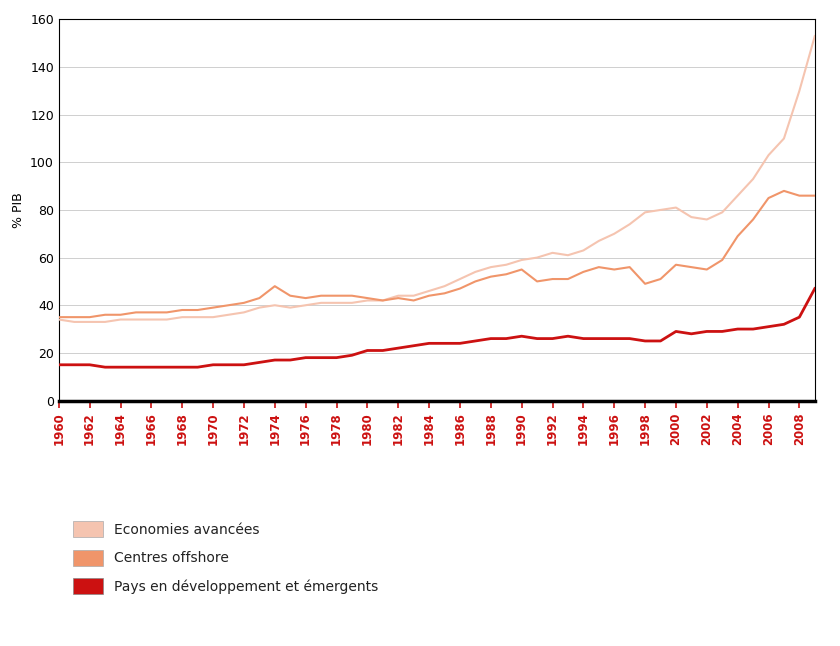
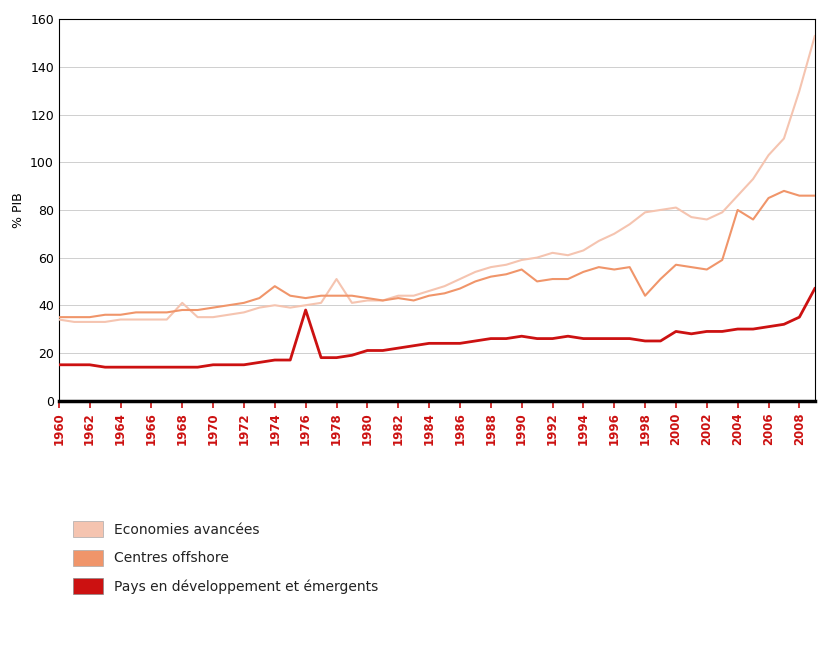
Economies avancées/1968: 35 -> 41
Pays en développement et émergents/1976: 18 -> 38
Economies avancées/1978: 41 -> 51
Centres offshore/1998: 49 -> 44
Centres offshore/2004: 69 -> 80
